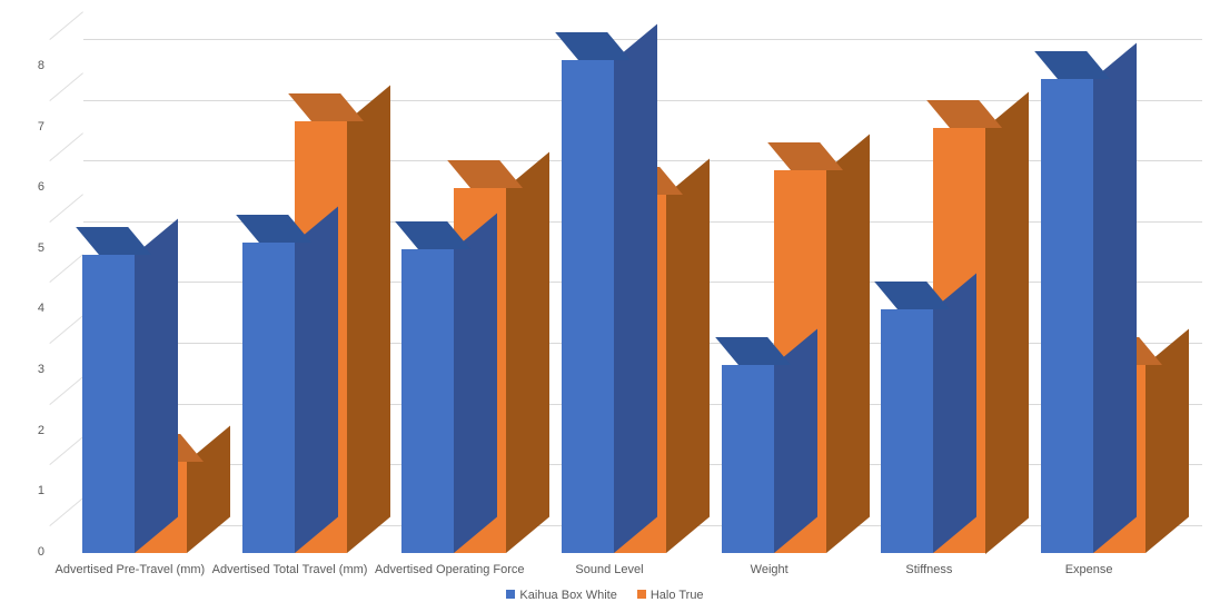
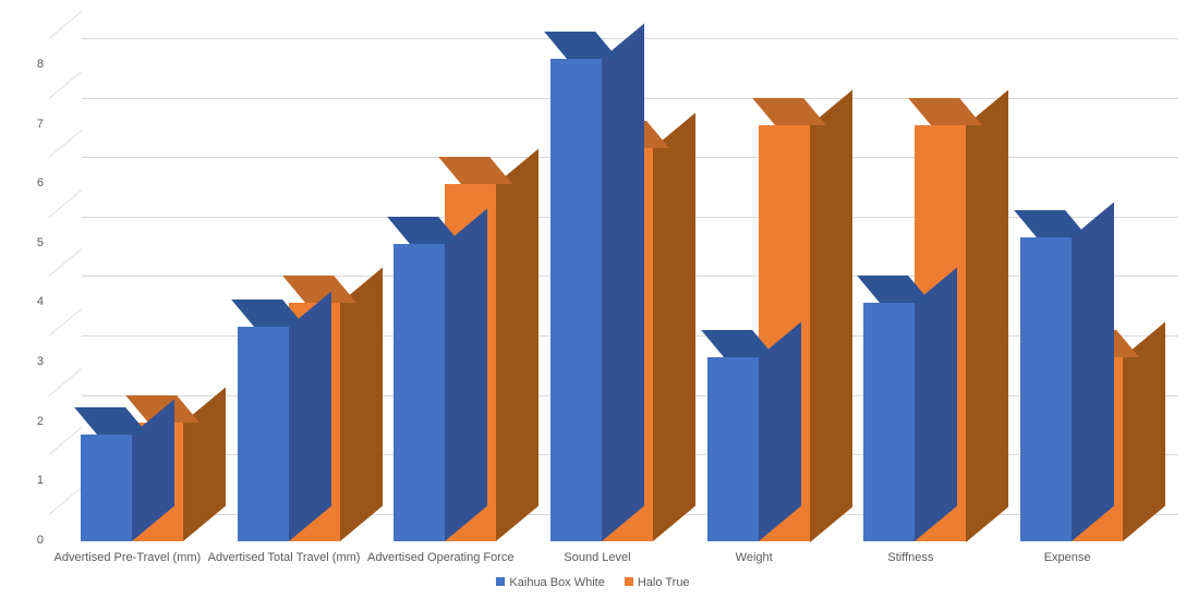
Kaihua Box White/Advertised Pre-Travel (mm): 4.9 -> 1.8
Halo True/Advertised Pre-Travel (mm): 1.5 -> 2.0
Kaihua Box White/Advertised Total Travel (mm): 5.1 -> 3.6
Halo True/Advertised Total Travel (mm): 7.1 -> 4.0
Halo True/Sound Level: 5.9 -> 6.6
Halo True/Weight: 6.3 -> 7.0
Kaihua Box White/Expense: 7.8 -> 5.1
